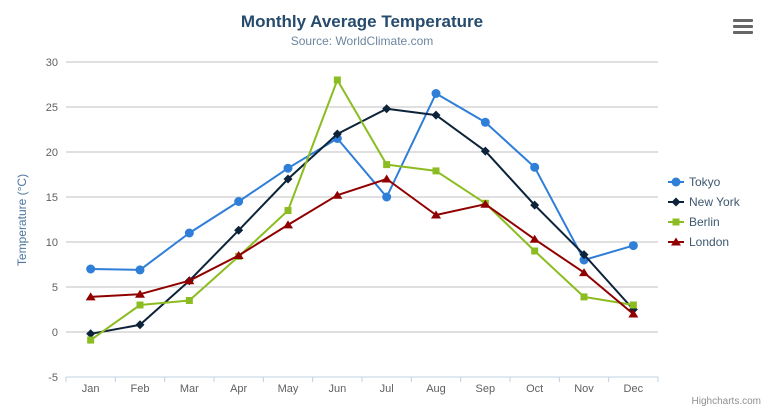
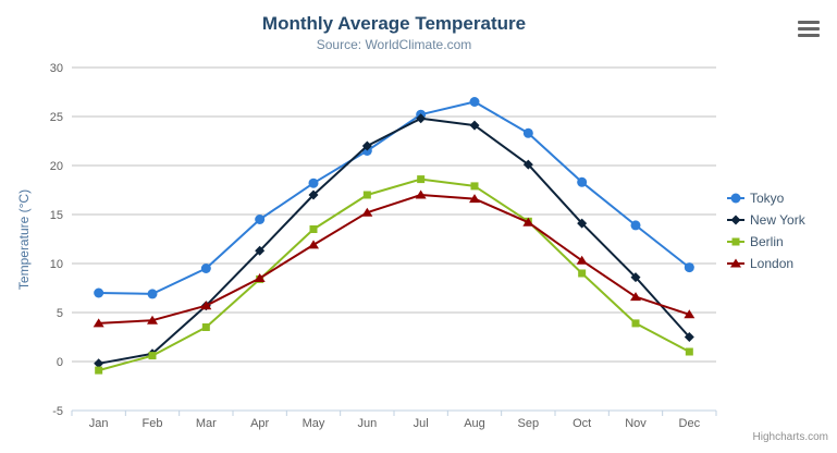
Berlin/Feb: 3 -> 1
Tokyo/Mar: 11 -> 10
Berlin/Jun: 28 -> 17
Tokyo/Jul: 15 -> 25
London/Aug: 13 -> 17
Tokyo/Nov: 8 -> 14
Berlin/Dec: 3 -> 1
London/Dec: 2 -> 5
